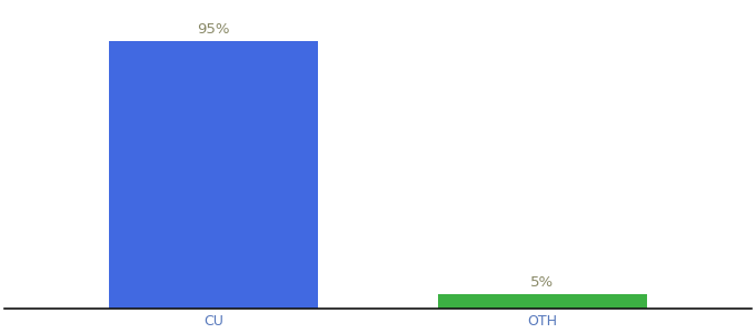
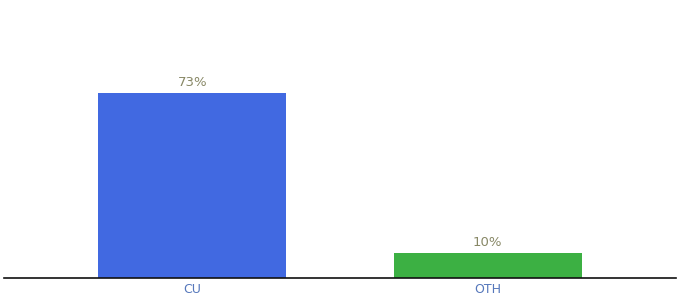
CU: 95% -> 73%
OTH: 5% -> 10%
